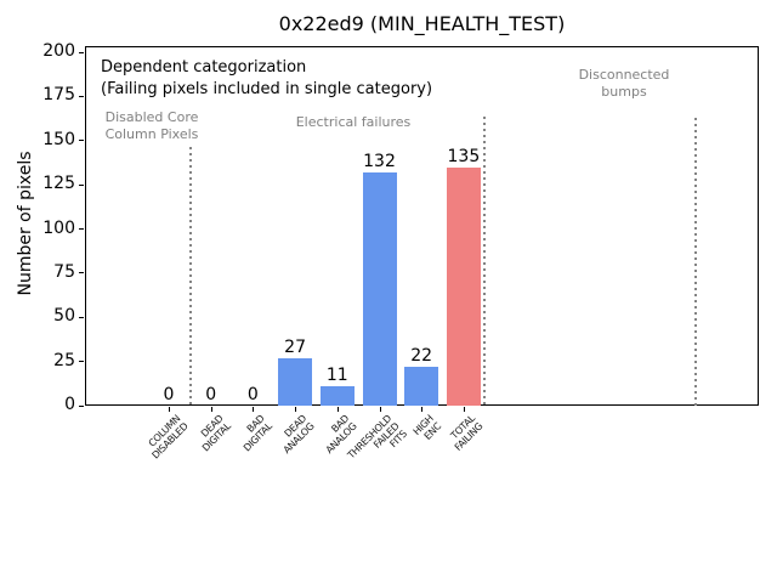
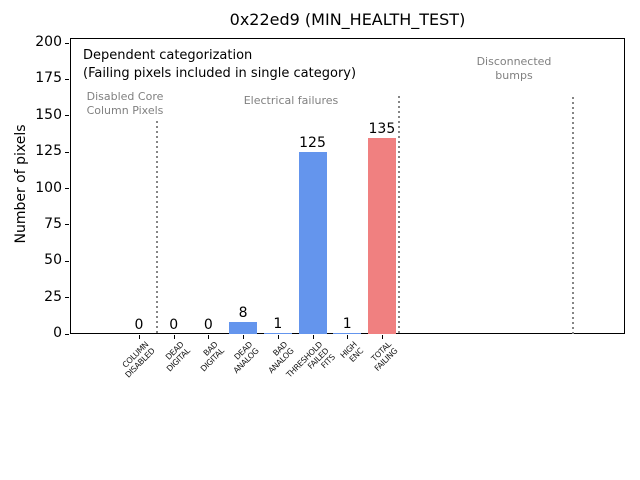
DEAD ANALOG: 27 -> 8
BAD ANALOG: 11 -> 1
THRESHOLD FAILED FITS: 132 -> 125
HIGH ENC: 22 -> 1
